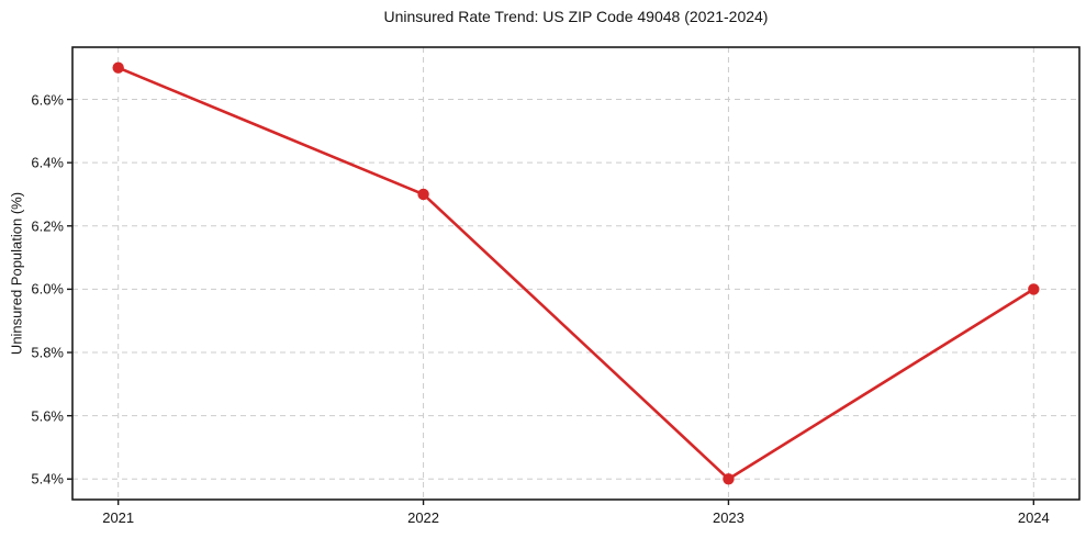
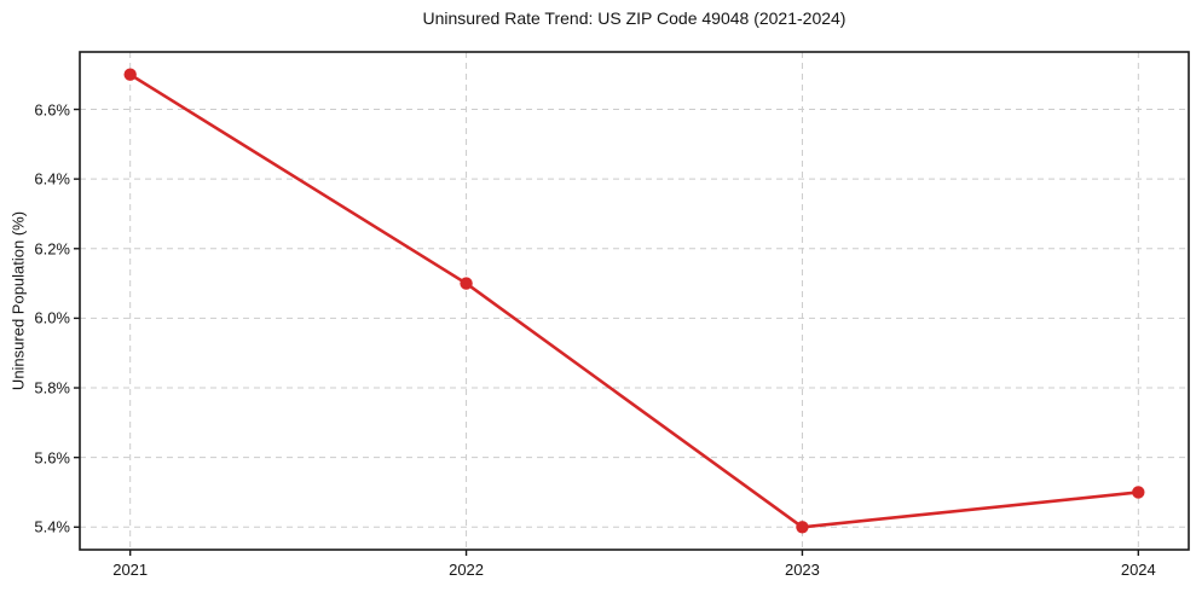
2022: 6.3% -> 6.1%
2024: 6.0% -> 5.5%
